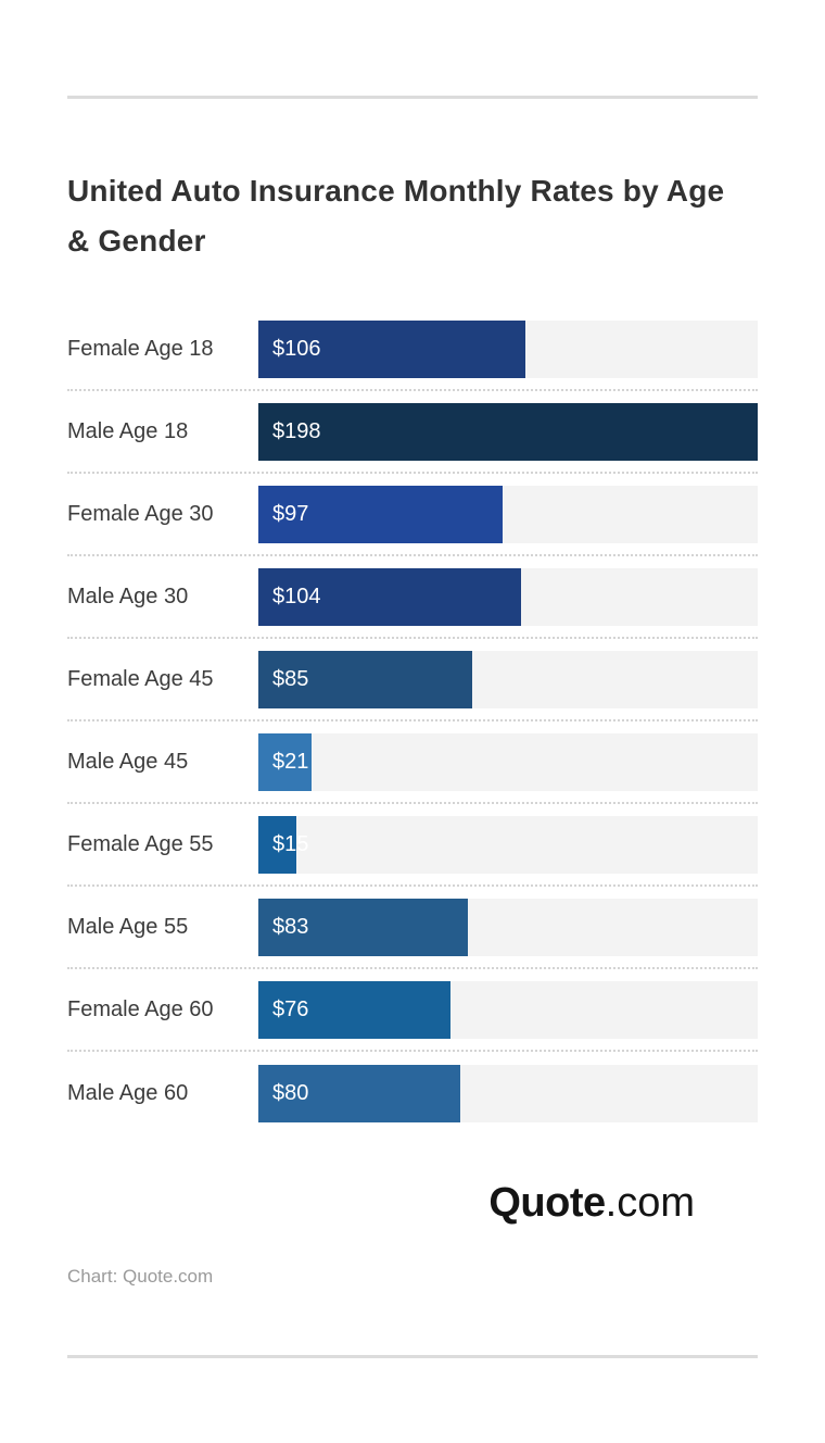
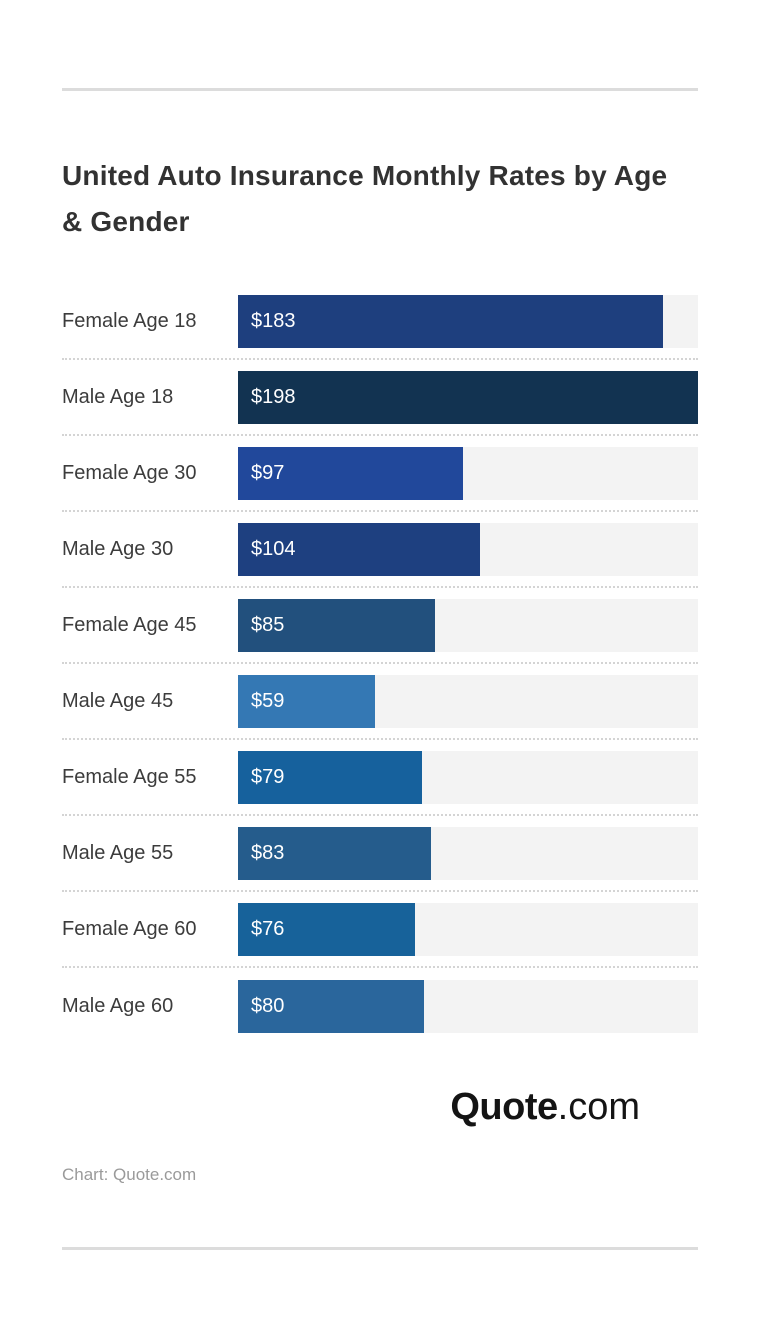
Female Age 18: $106 -> $183
Male Age 45: $21 -> $59
Female Age 55: $15 -> $79
